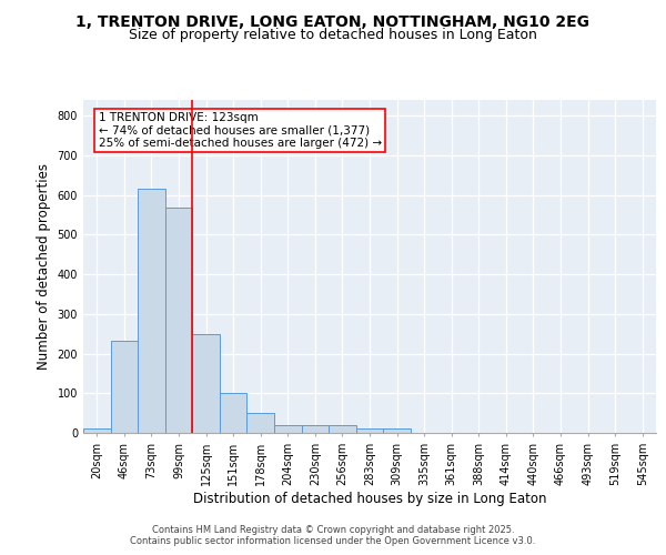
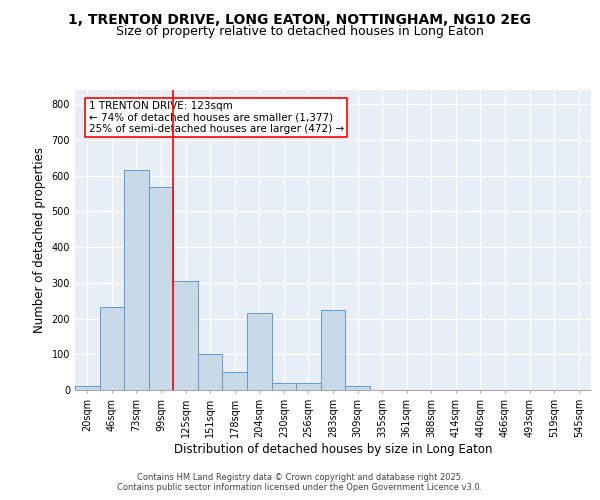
125sqm: 250 -> 305
204sqm: 20 -> 215
283sqm: 10 -> 225
